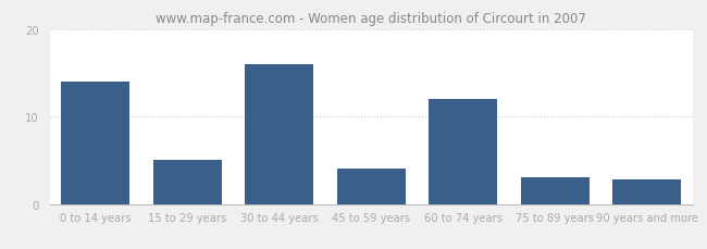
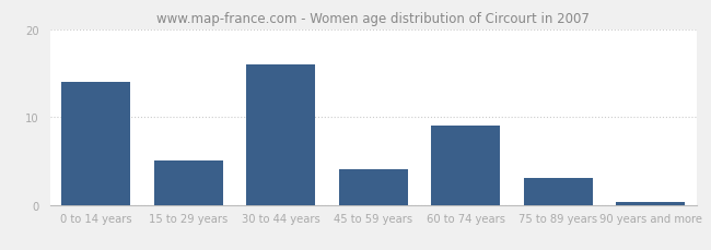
60 to 74 years: 12.0 -> 9.0
90 years and more: 2.8 -> 0.3
